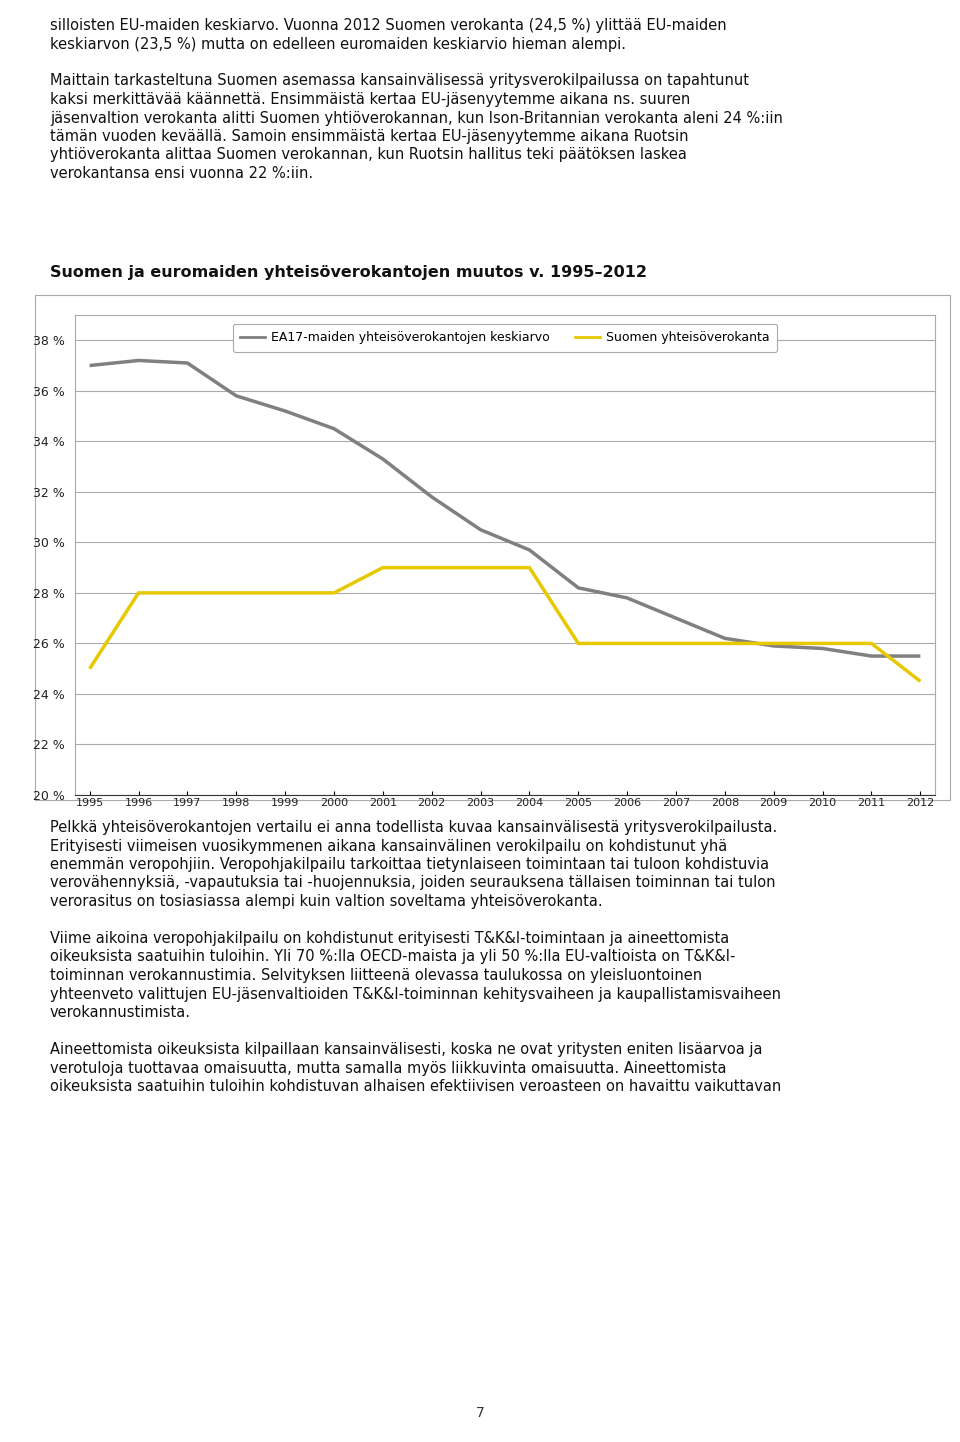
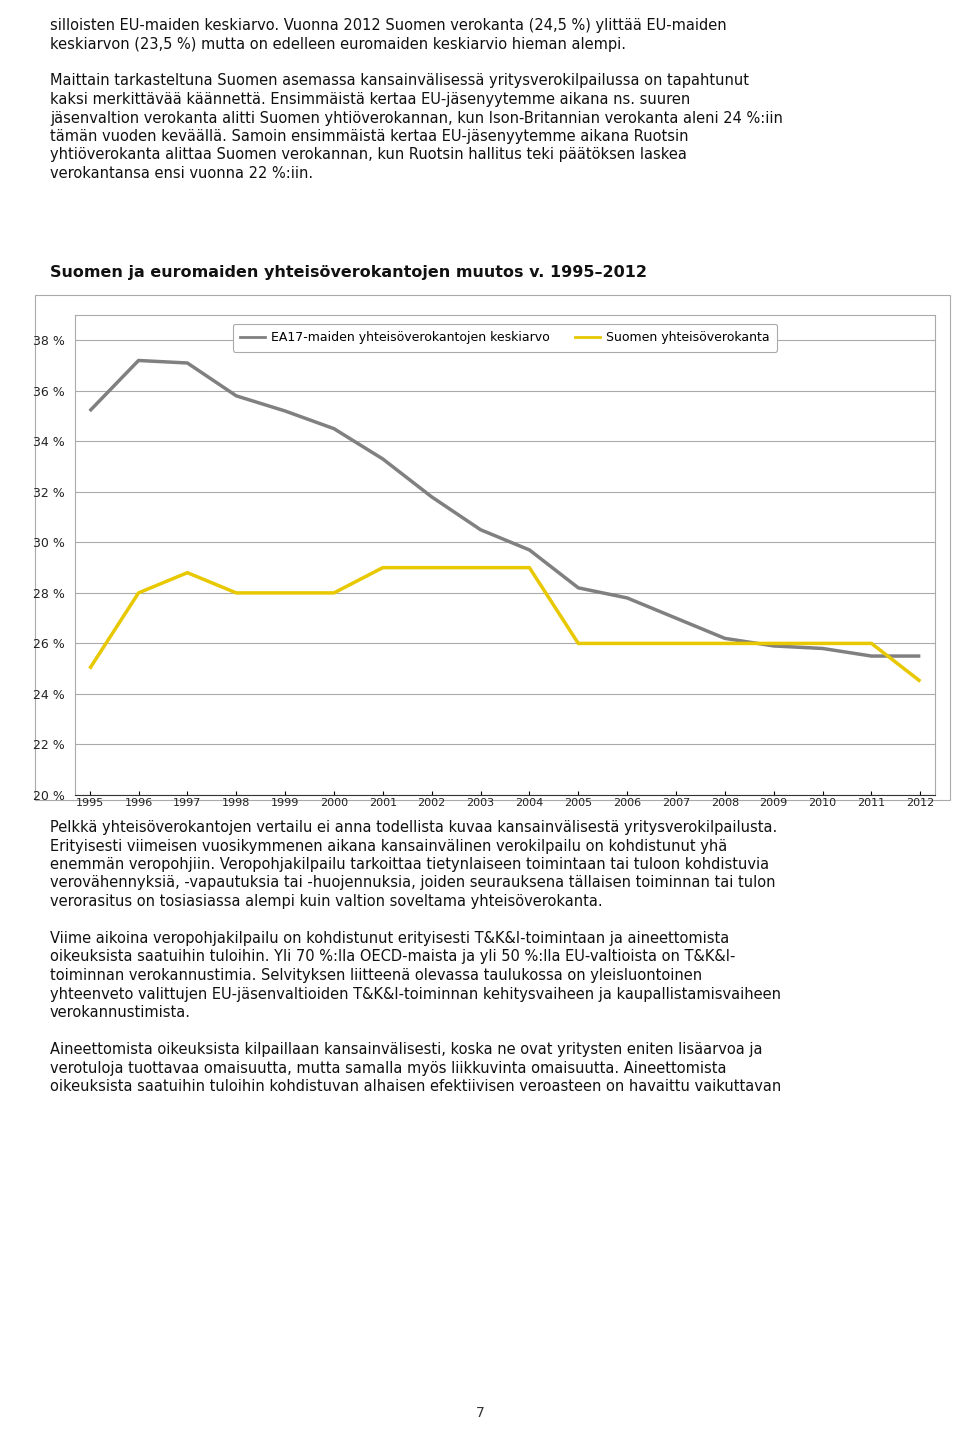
EA17-maiden yhteisöverokantojen keskiarvo/1995: 37.0 % -> 35.2 %
Suomen yhteisöverokanta/1997: 28.0 % -> 28.8 %
